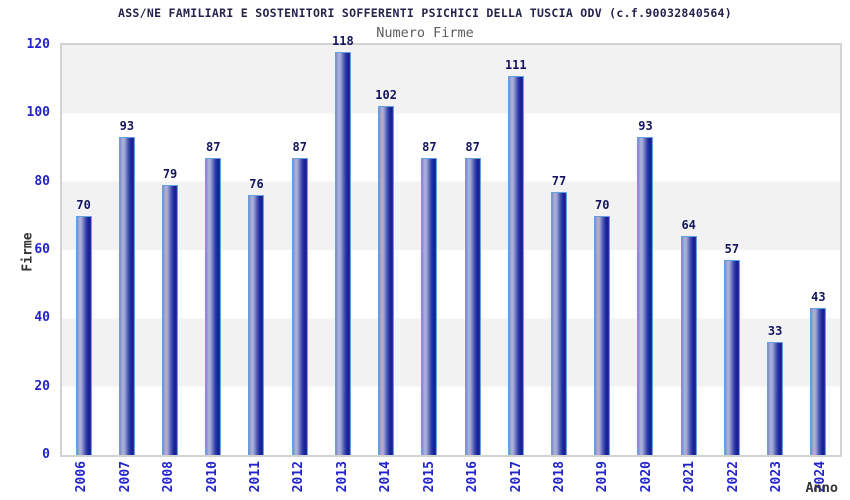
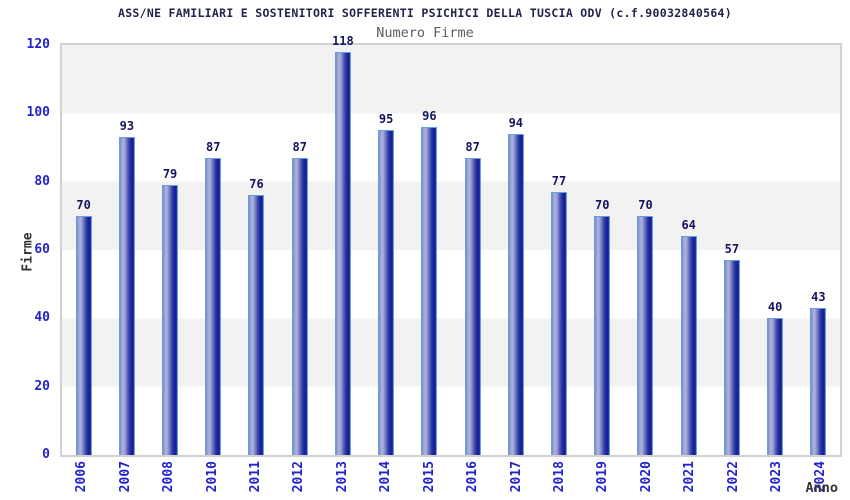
2014: 102 -> 95
2015: 87 -> 96
2017: 111 -> 94
2020: 93 -> 70
2023: 33 -> 40
